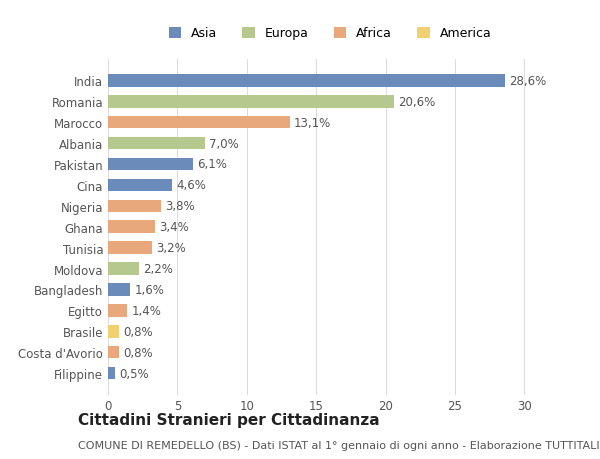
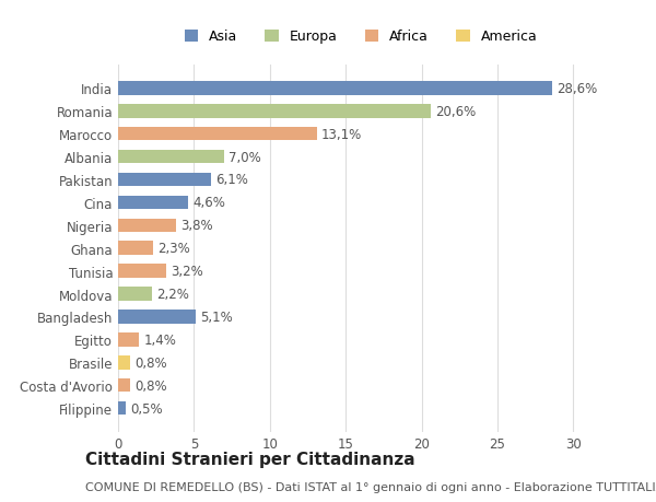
Ghana: 3,4% -> 2,3%
Bangladesh: 1,6% -> 5,1%
